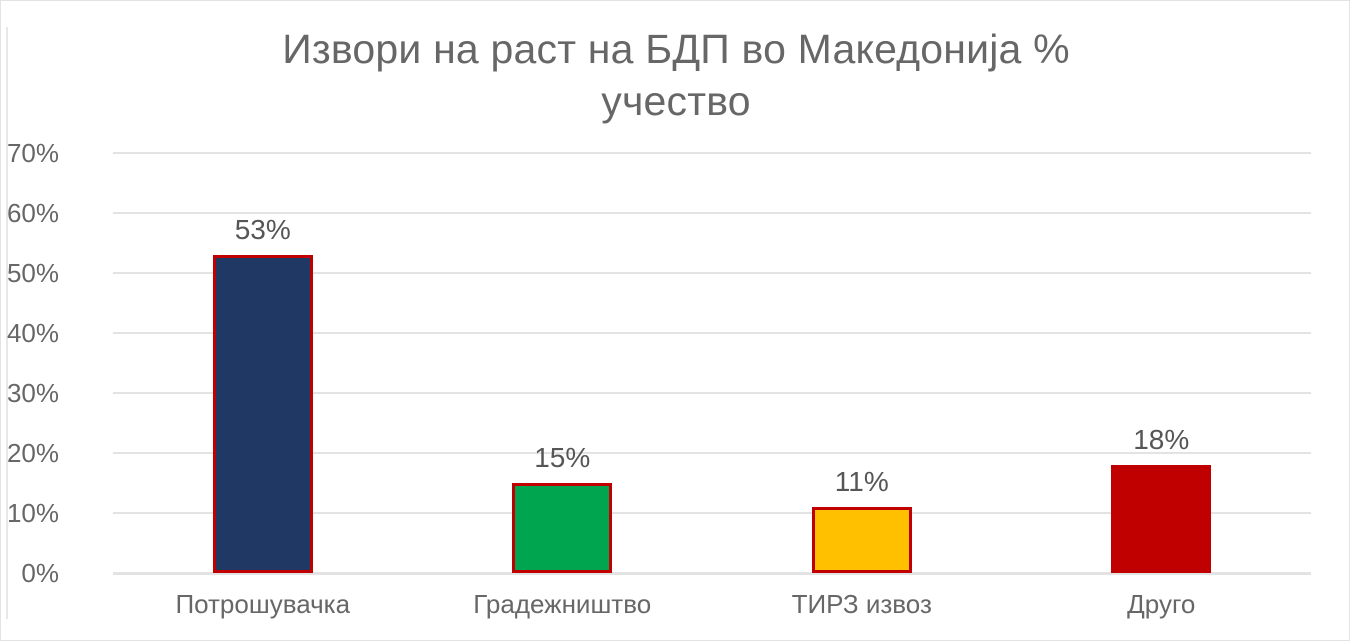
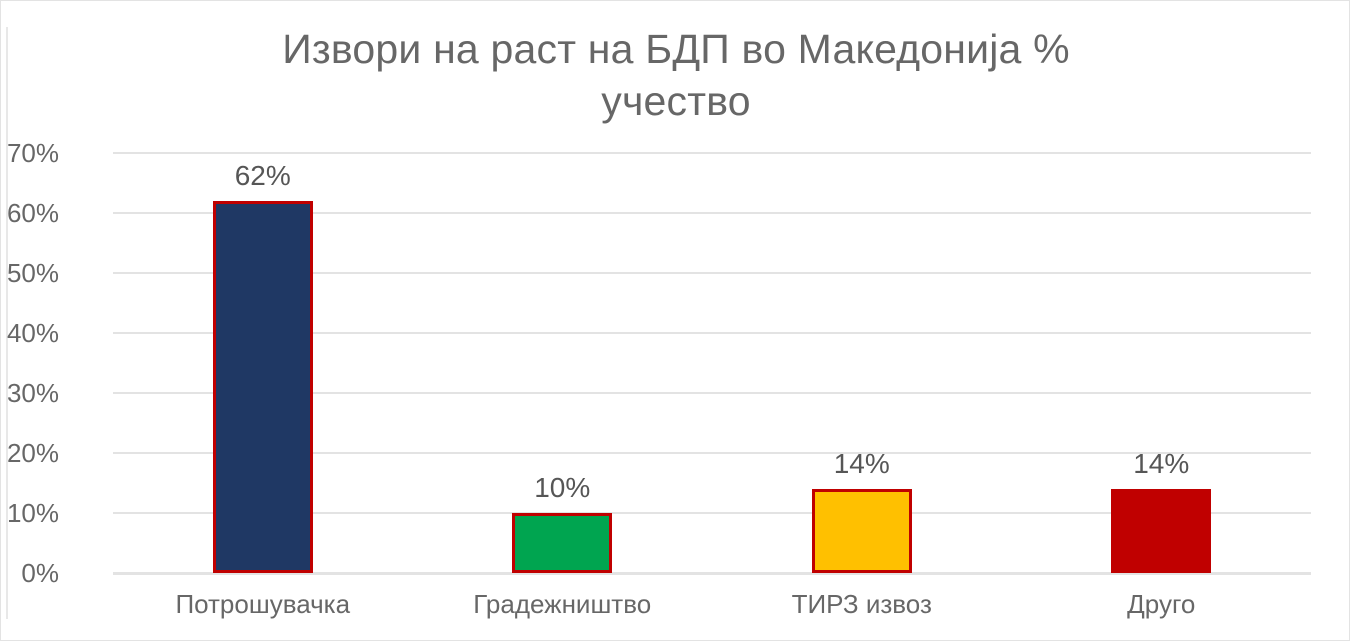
Потрошувачка: 53% -> 62%
Градежништво: 15% -> 10%
ТИРЗ извоз: 11% -> 14%
Друго: 18% -> 14%
